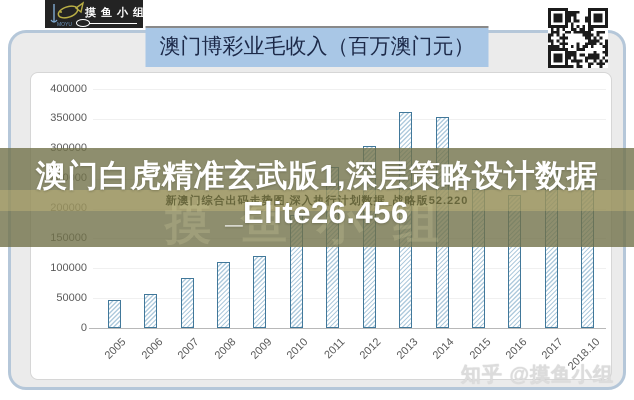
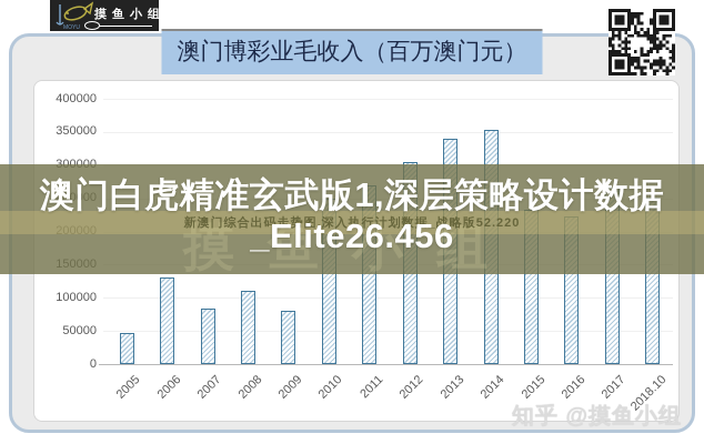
2006: 60000 -> 130000
2009: 120000 -> 80000
2010: 190000 -> 250000
2013: 360000 -> 340000
